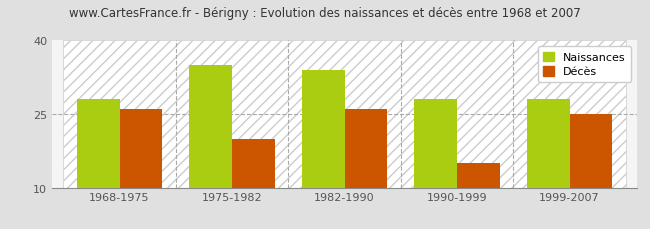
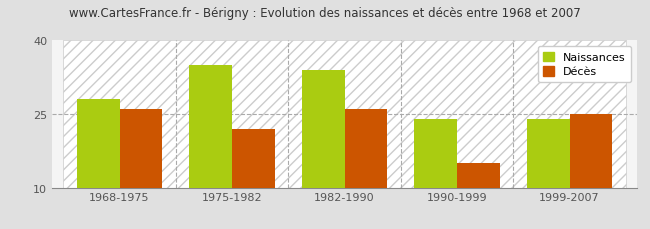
Décès/1975-1982: 20 -> 22
Naissances/1990-1999: 28 -> 24
Naissances/1999-2007: 28 -> 24
